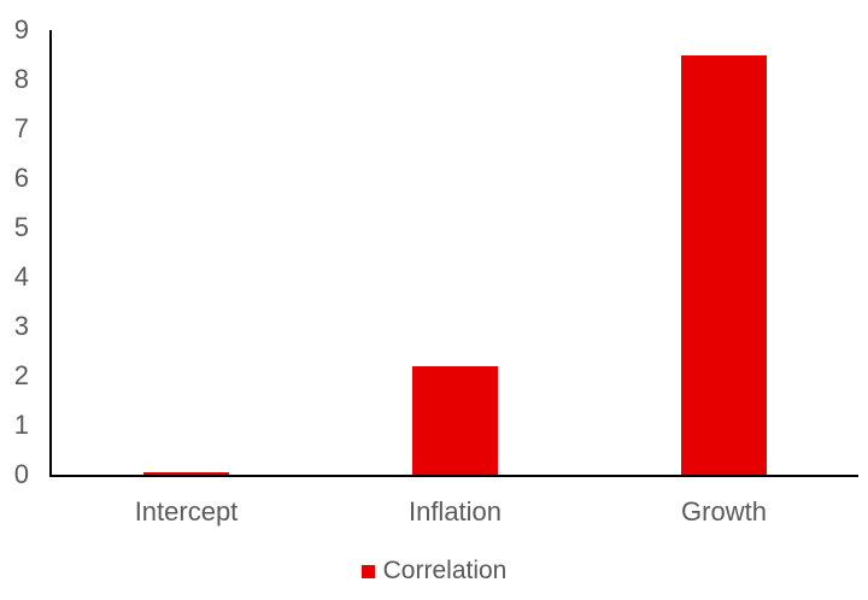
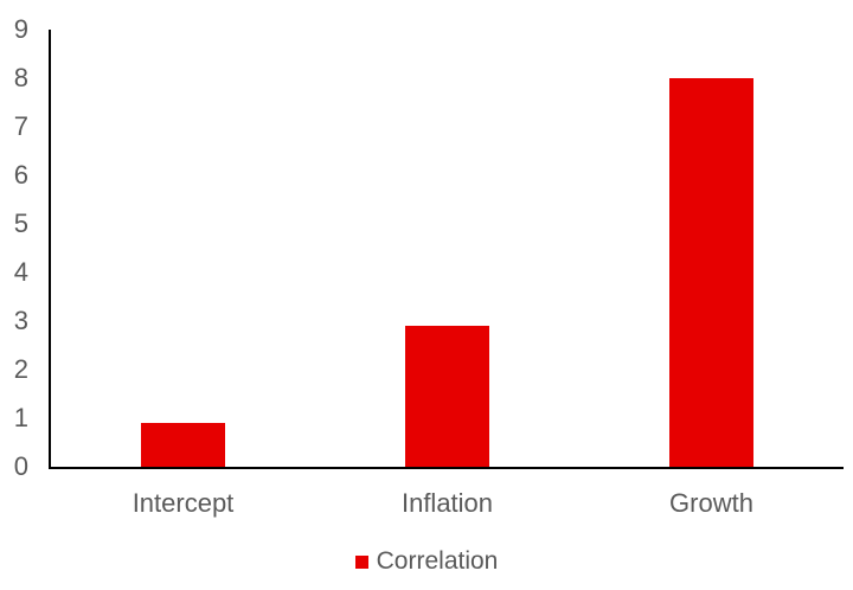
Intercept: 0.1 -> 0.9
Inflation: 2.2 -> 2.9
Growth: 8.5 -> 8.0
